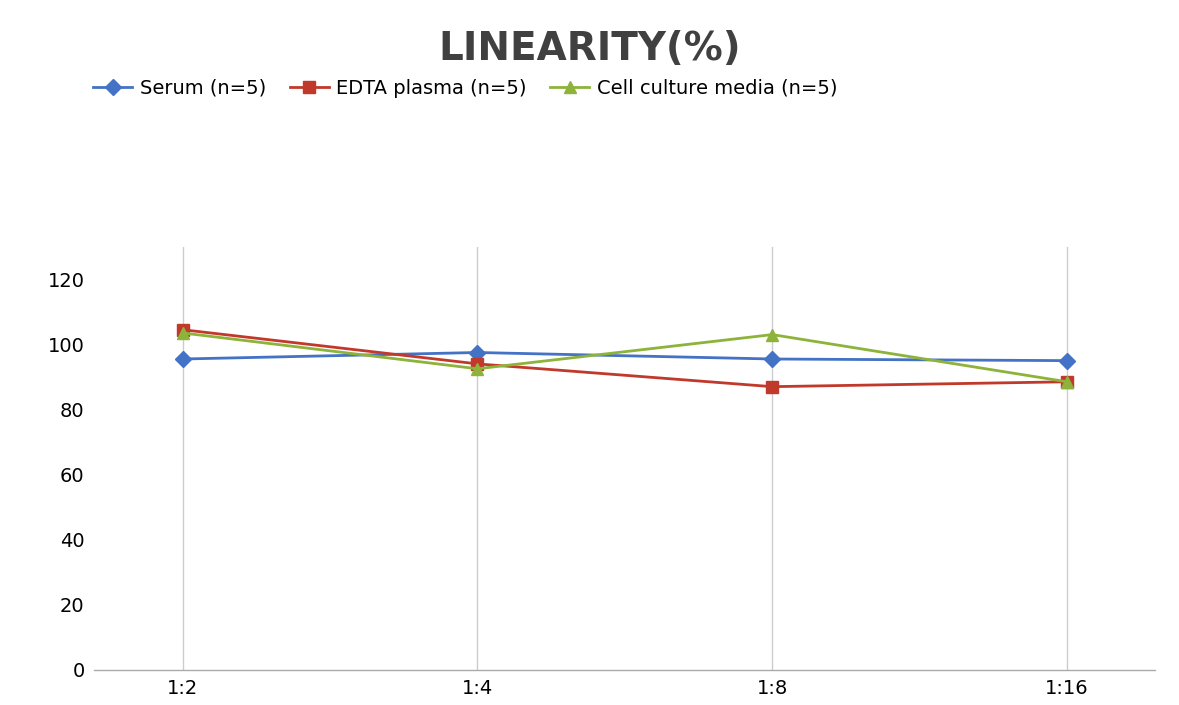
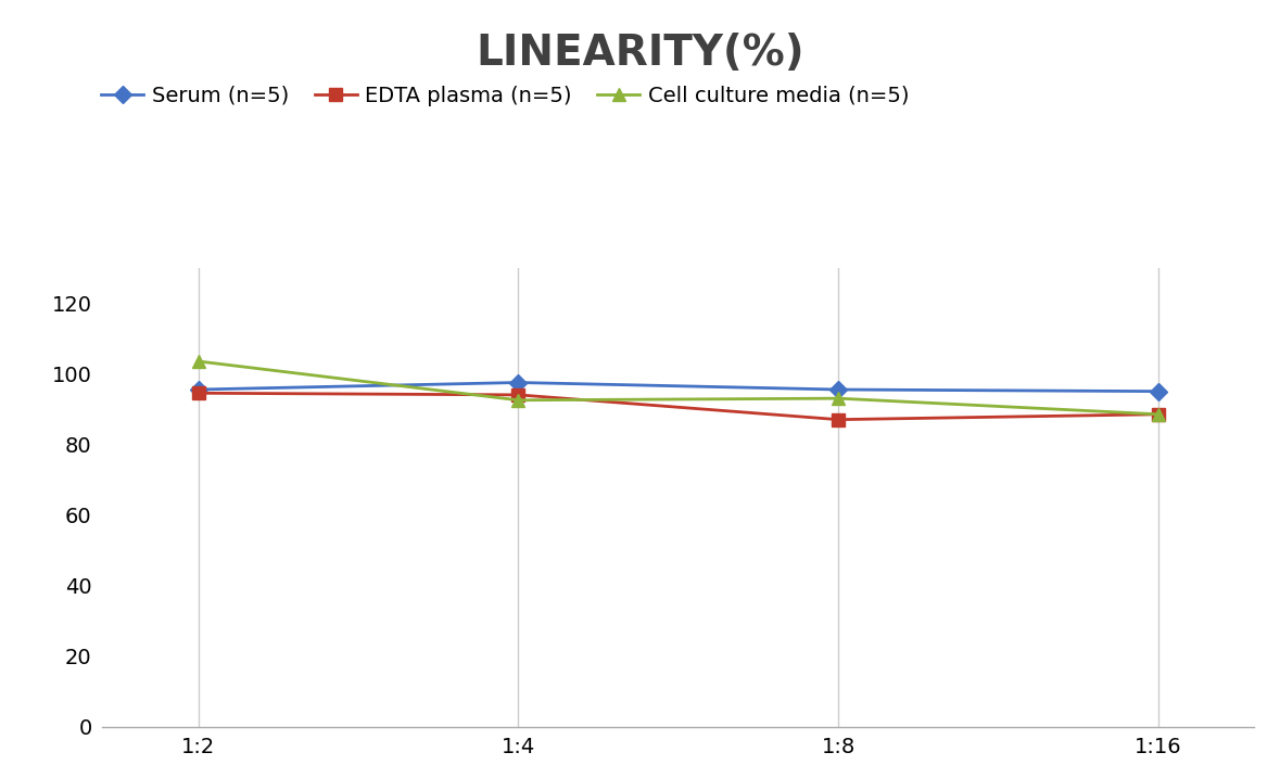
EDTA plasma (n=5)/1:2: 104.5 -> 94.5
Cell culture media (n=5)/1:8: 103.0 -> 93.0
